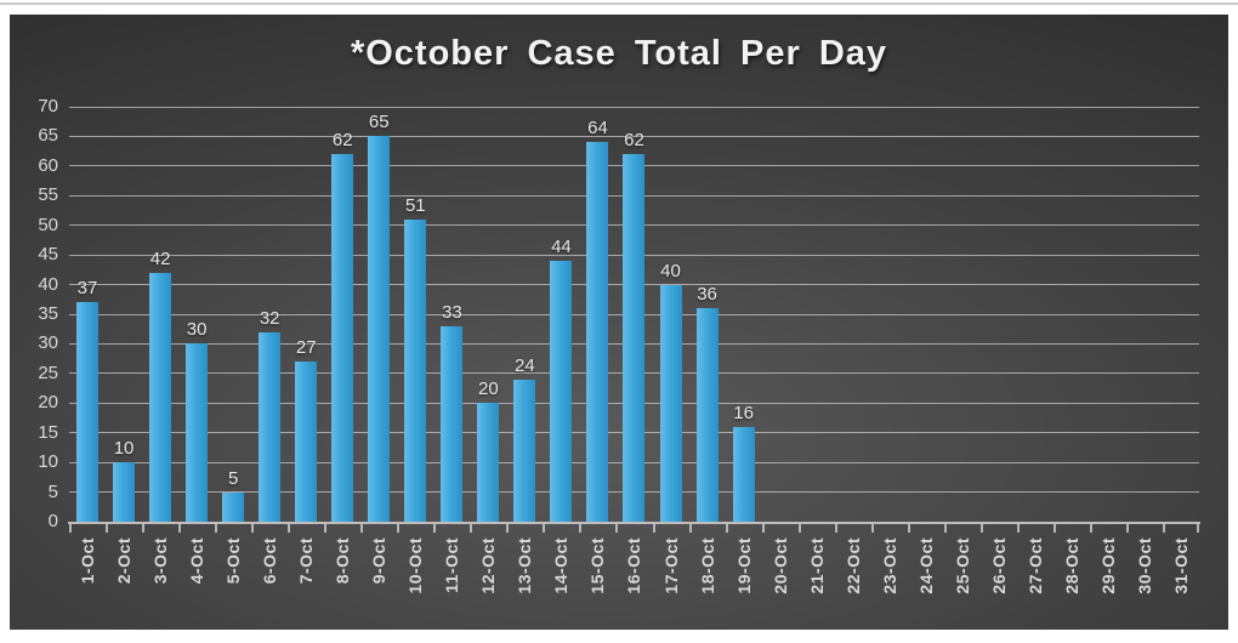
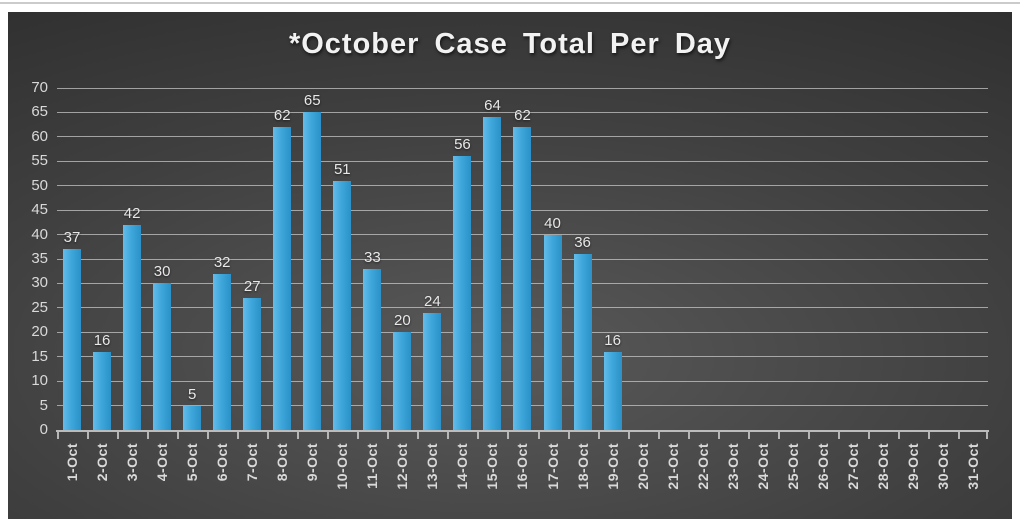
2-Oct: 10 -> 16
14-Oct: 44 -> 56
